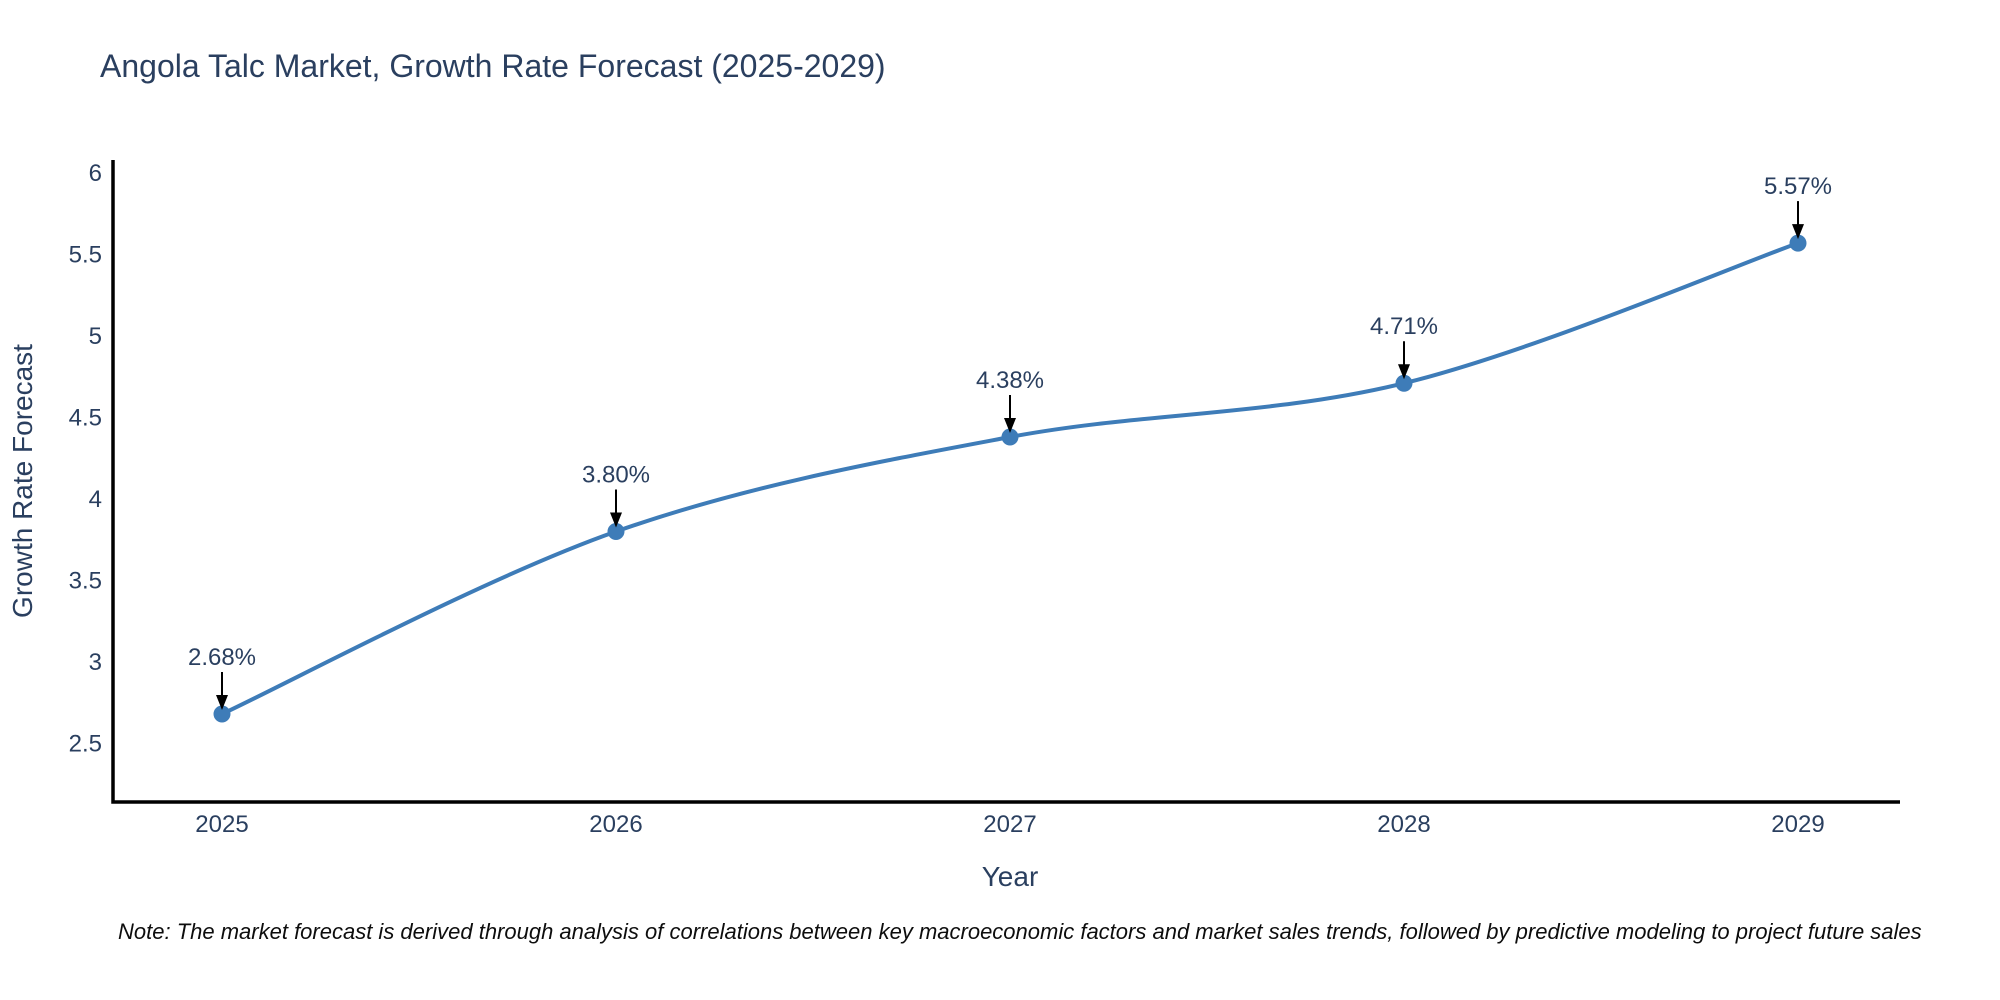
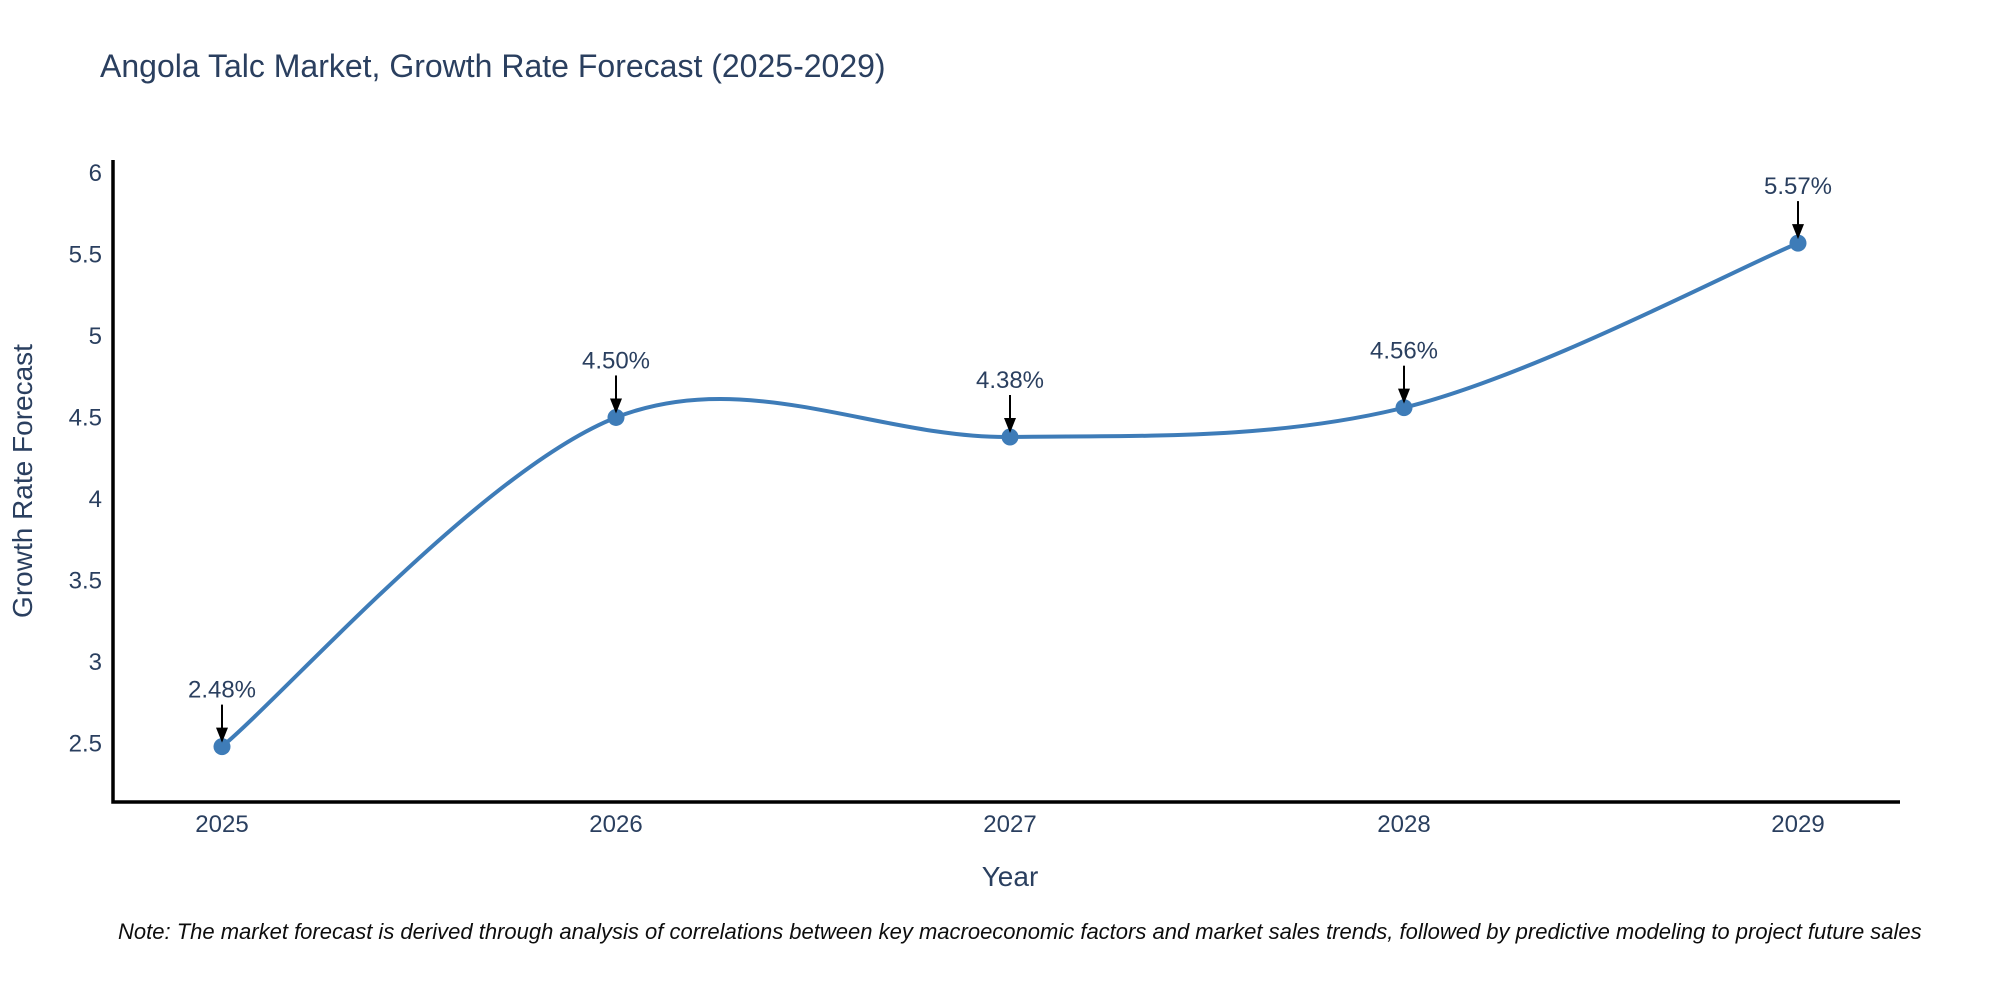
2025: 2.68% -> 2.48%
2026: 3.80% -> 4.50%
2028: 4.71% -> 4.56%
